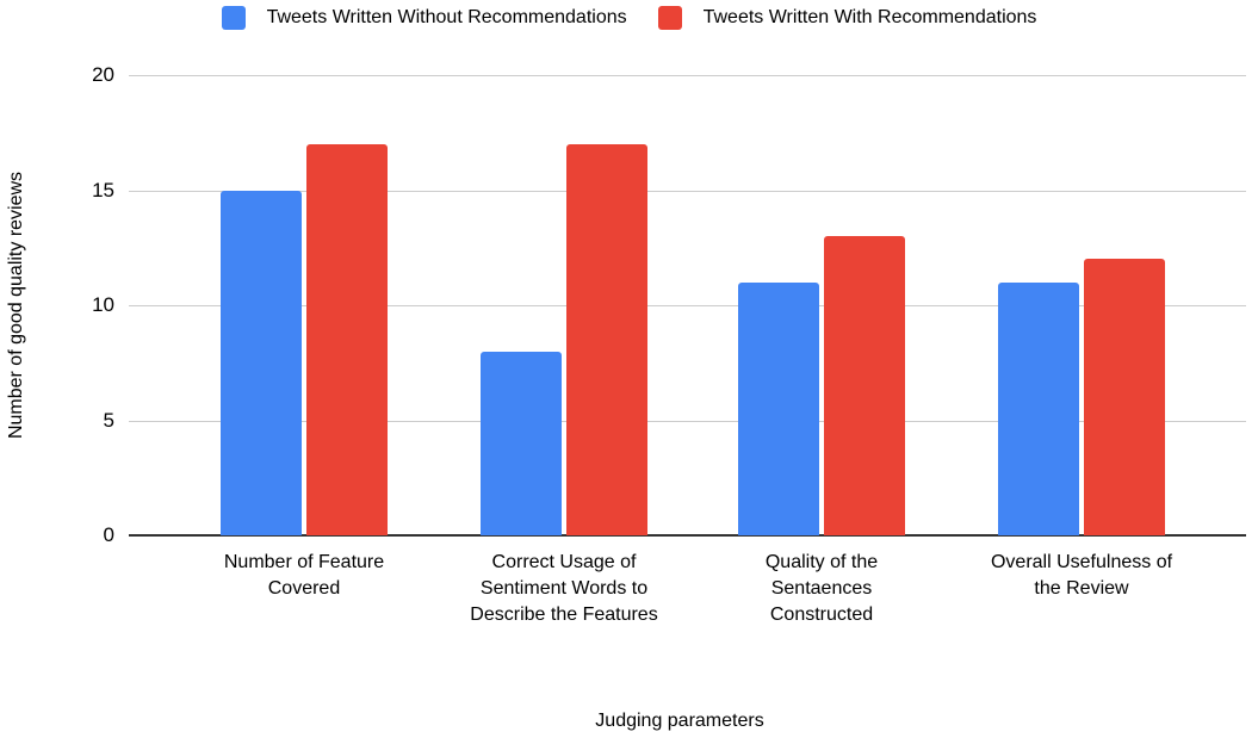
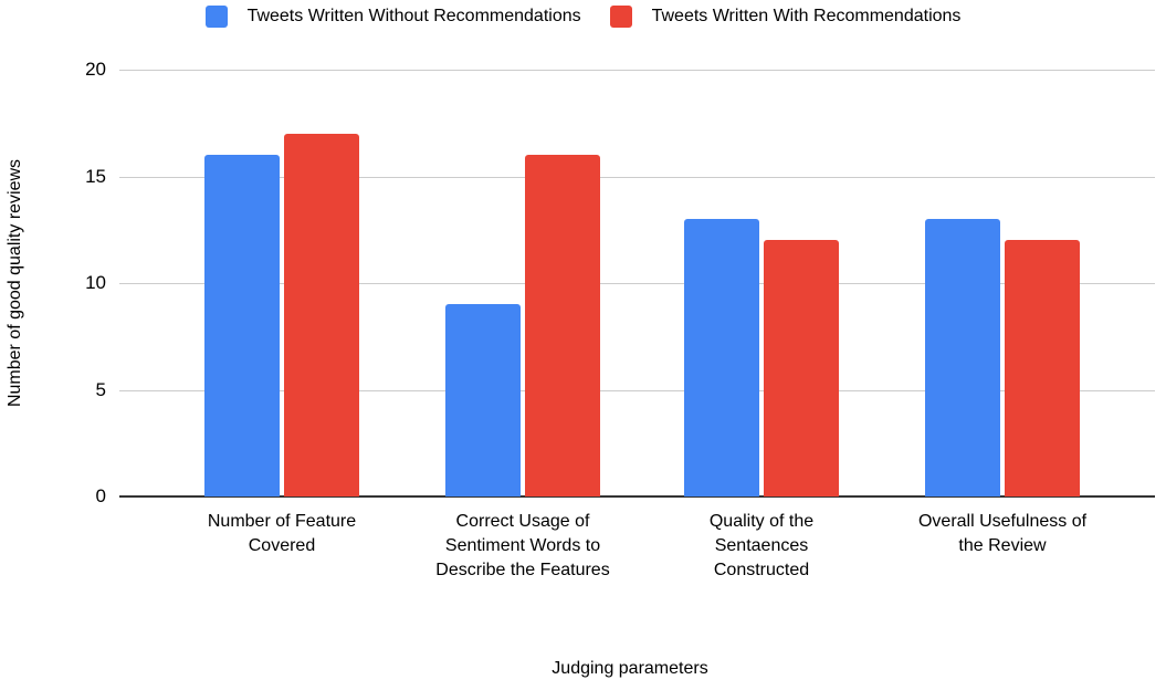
Tweets Written Without Recommendations/Number of Feature Covered: 15 -> 16
Tweets Written Without Recommendations/Correct Usage of Sentiment Words to Describe the Features: 8 -> 9
Tweets Written With Recommendations/Correct Usage of Sentiment Words to Describe the Features: 17 -> 16
Tweets Written Without Recommendations/Quality of the Sentaences Constructed: 11 -> 13
Tweets Written With Recommendations/Quality of the Sentaences Constructed: 13 -> 12
Tweets Written Without Recommendations/Overall Usefulness of the Review: 11 -> 13
